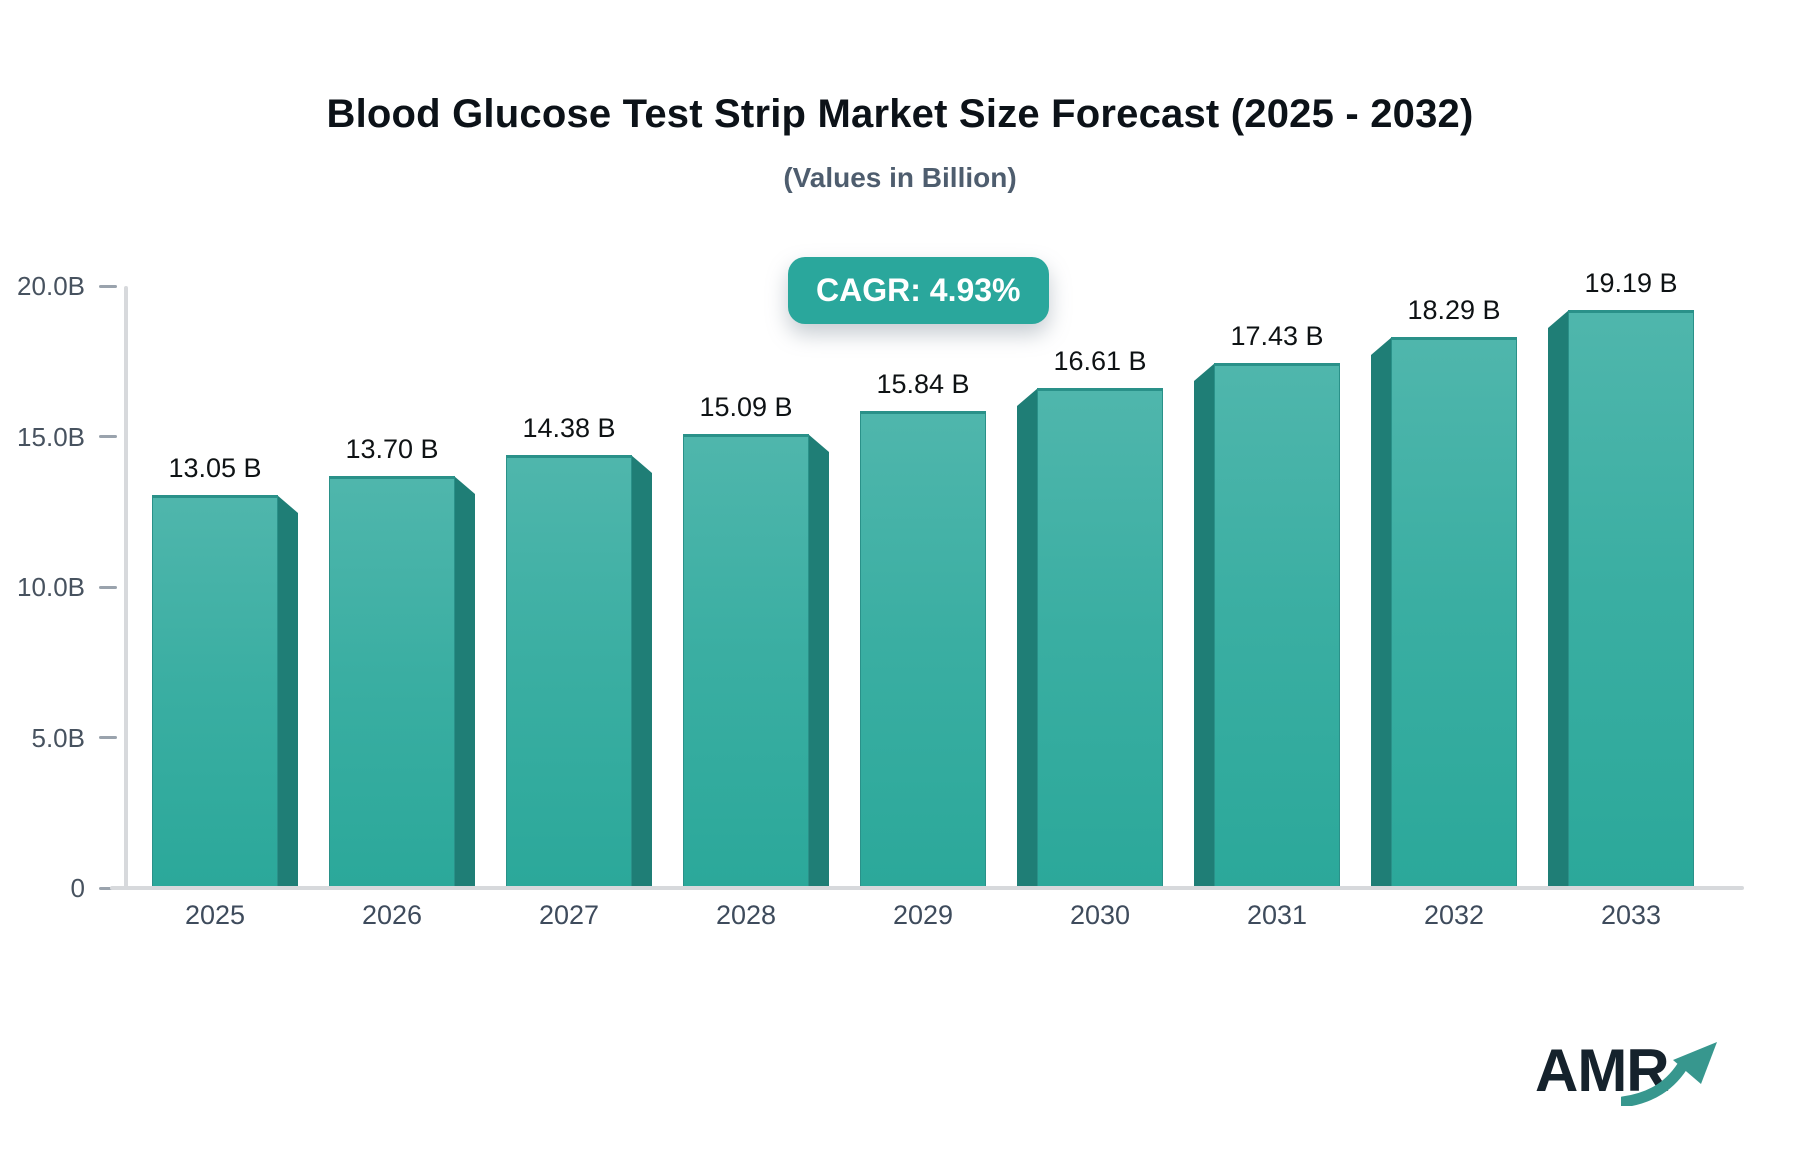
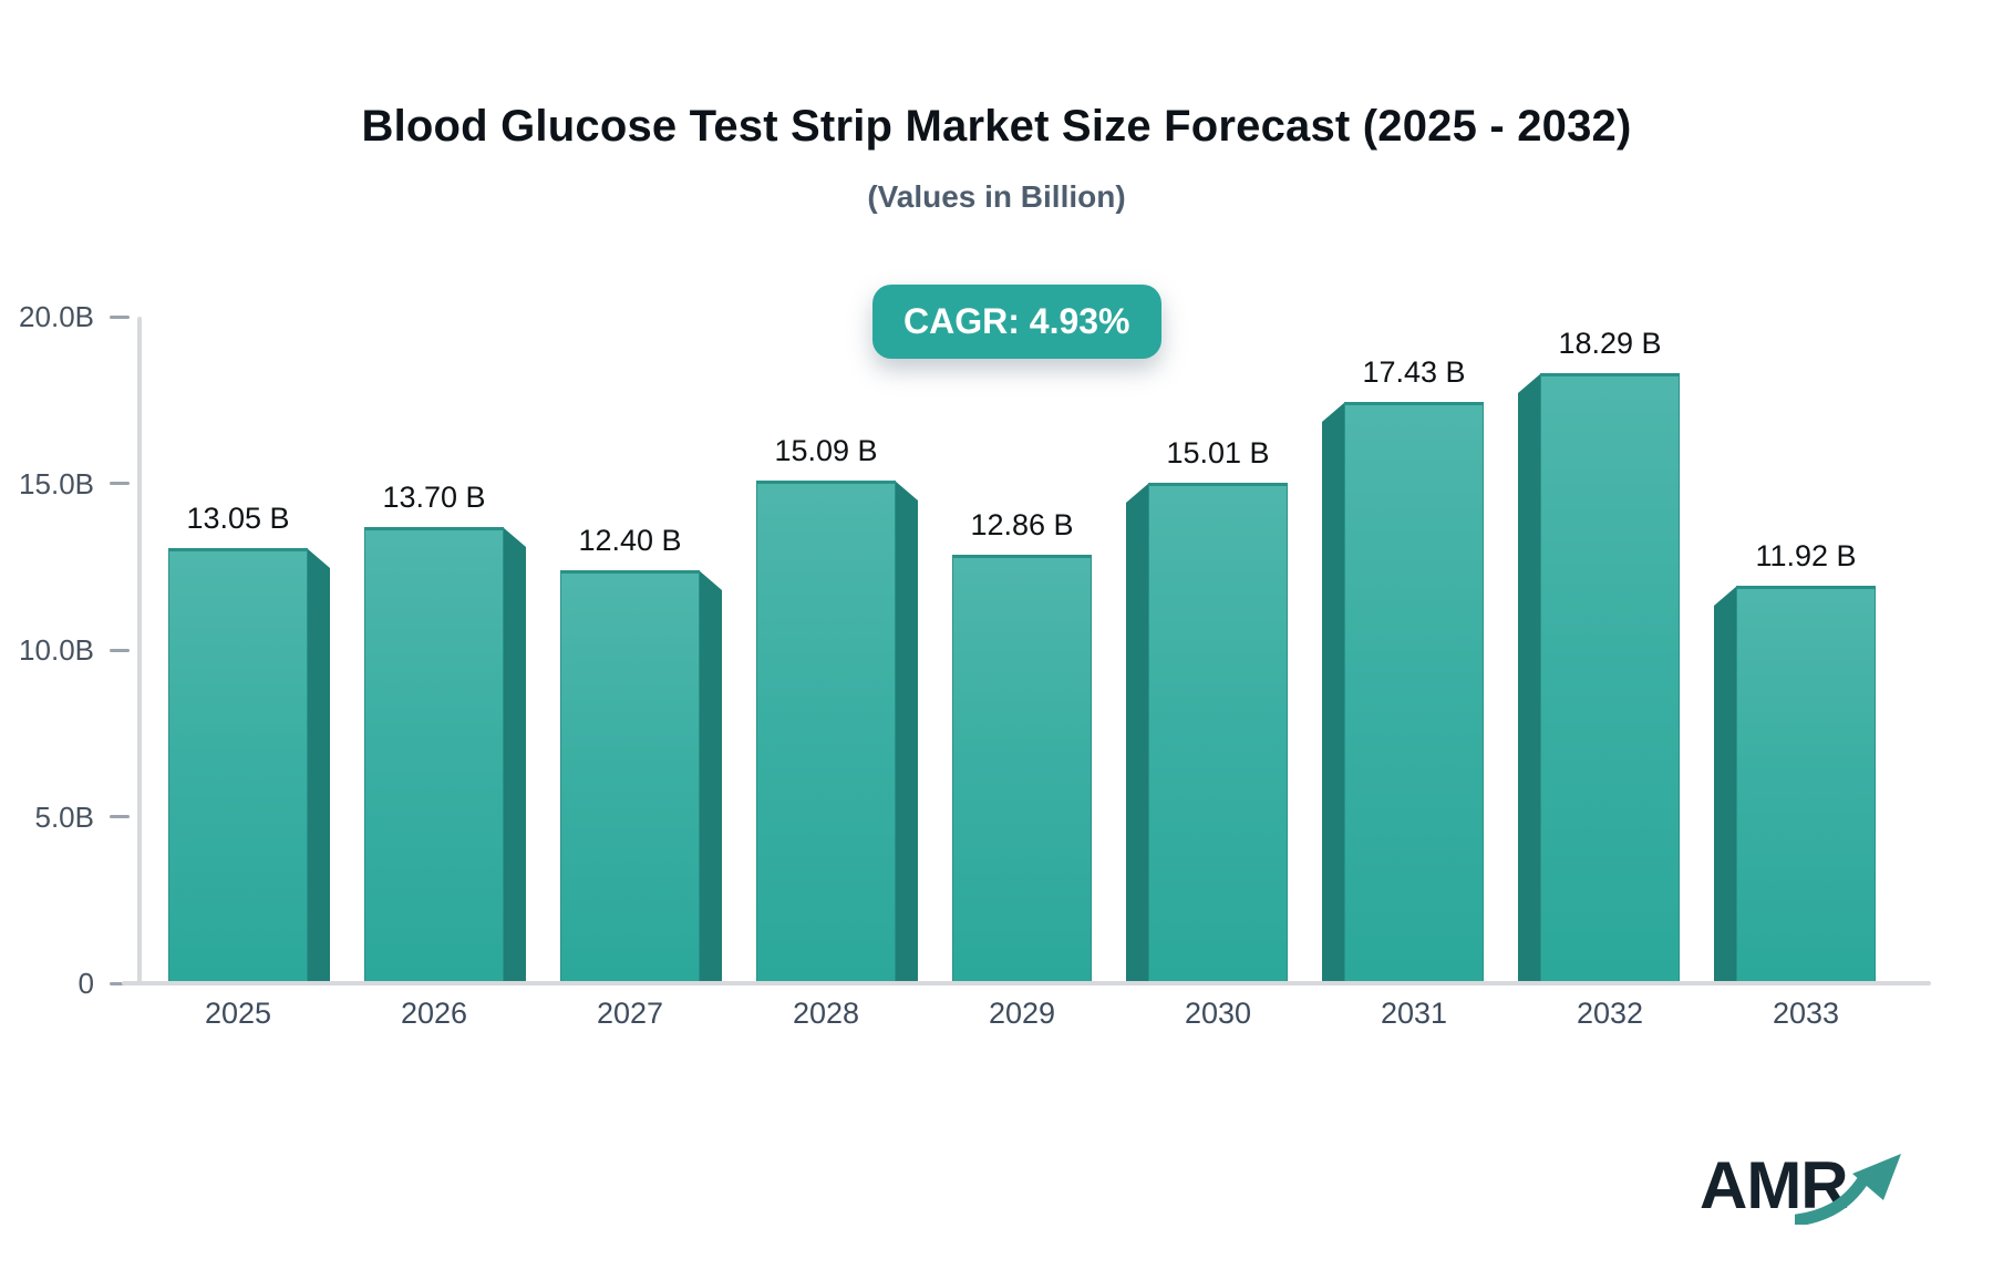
2027: 14.38 -> 12.40
2029: 15.84 -> 12.86
2030: 16.61 -> 15.01
2033: 19.19 -> 11.92
